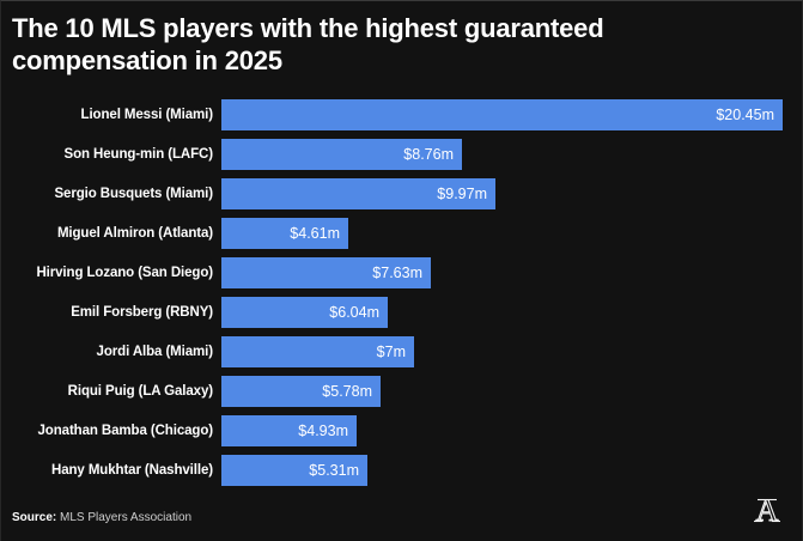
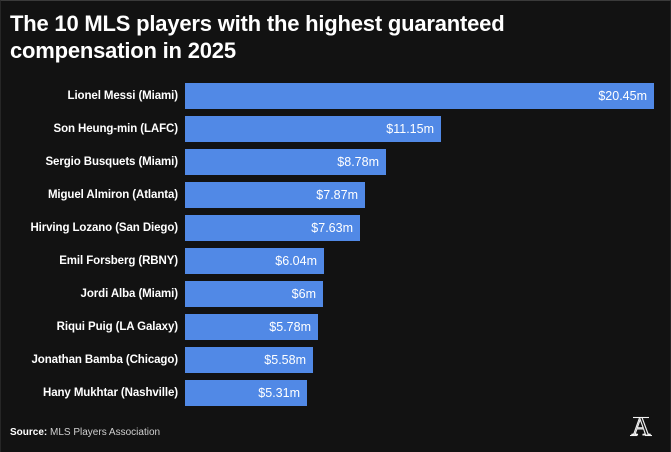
Son Heung-min (LAFC): $8.76m -> $11.15m
Sergio Busquets (Miami): $9.97m -> $8.78m
Miguel Almiron (Atlanta): $4.61m -> $7.87m
Jordi Alba (Miami): $7m -> $6m
Jonathan Bamba (Chicago): $4.93m -> $5.58m
